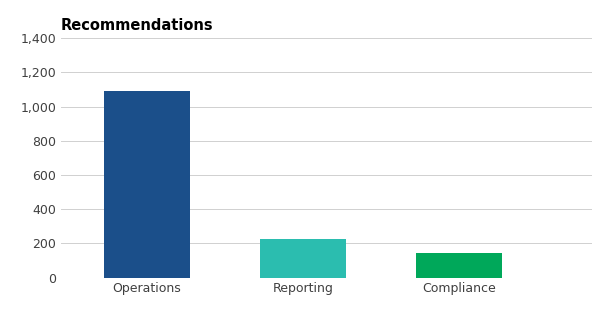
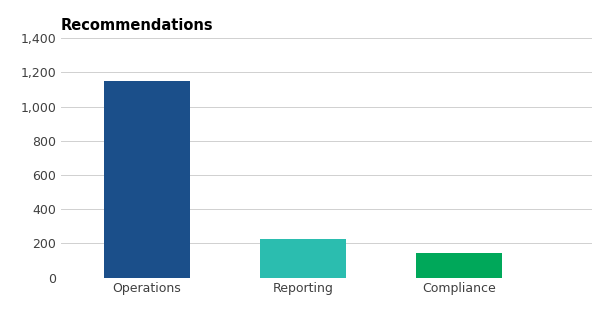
Operations: 1,090 -> 1,150
